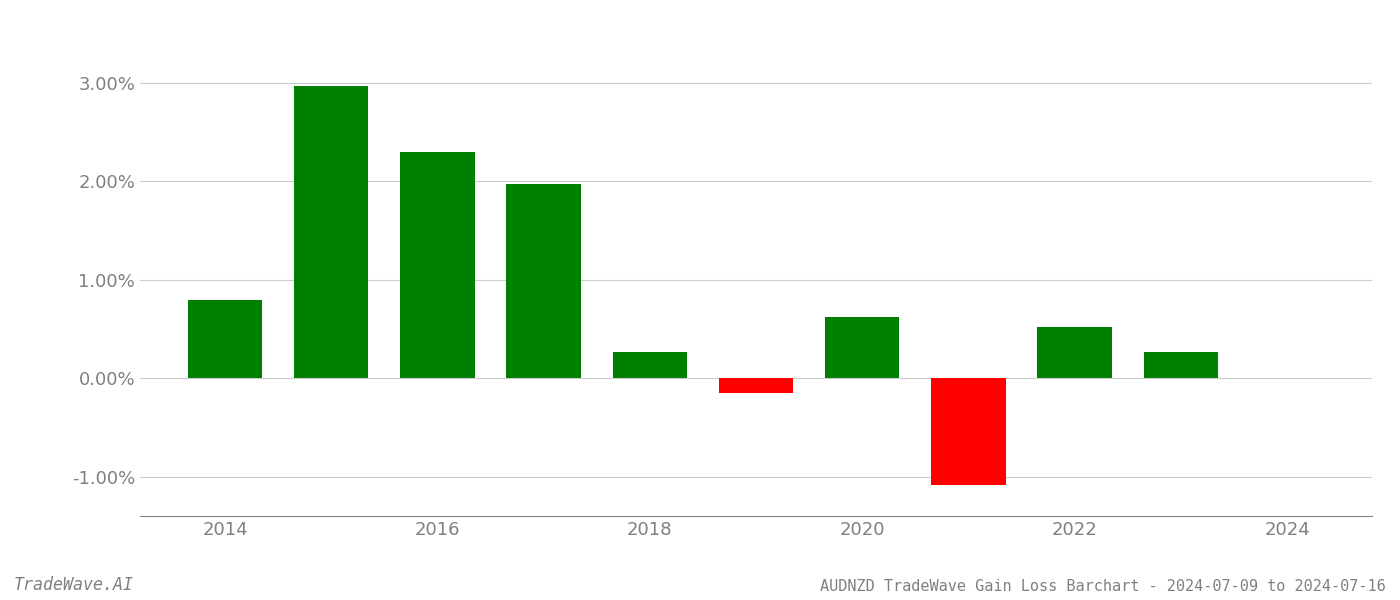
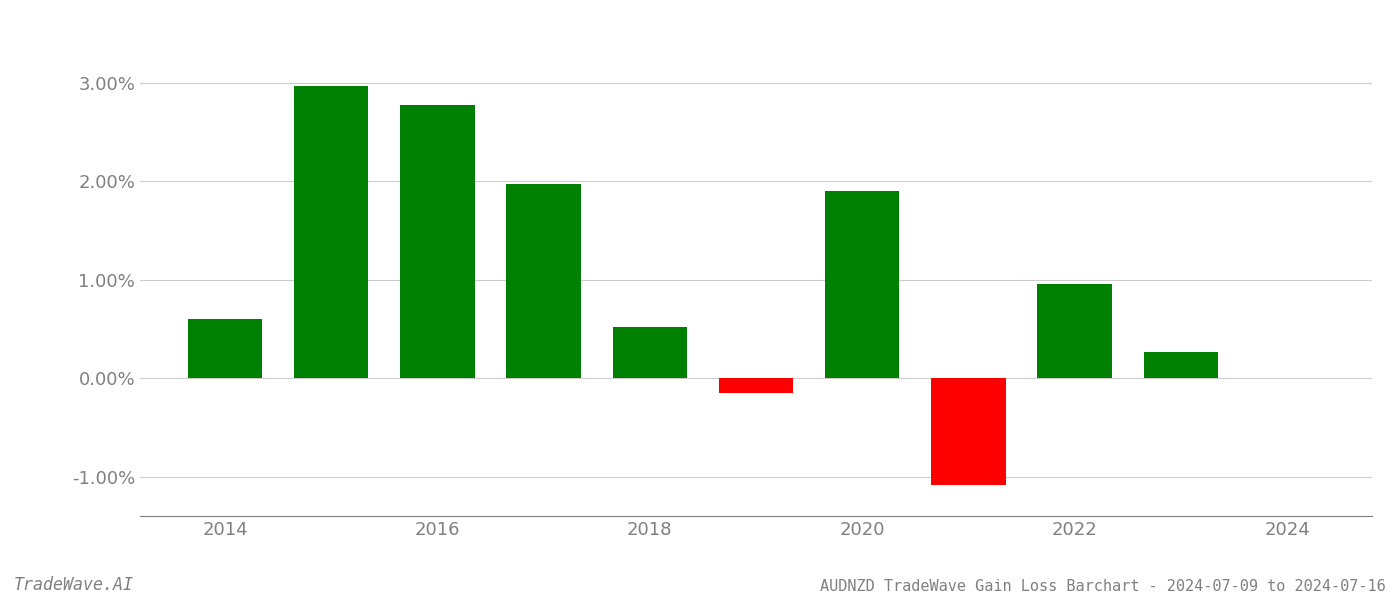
2014: 0.80% -> 0.60%
2016: 2.30% -> 2.78%
2018: 0.27% -> 0.52%
2020: 0.62% -> 1.90%
2022: 0.52% -> 0.96%
